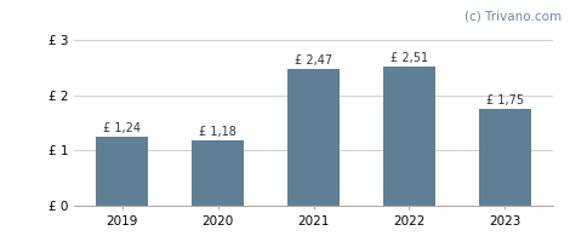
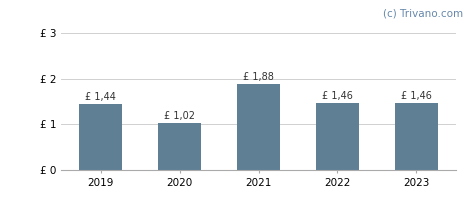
2019: 1,24 -> 1,44
2020: 1,18 -> 1,02
2021: 2,47 -> 1,88
2022: 2,51 -> 1,46
2023: 1,75 -> 1,46
